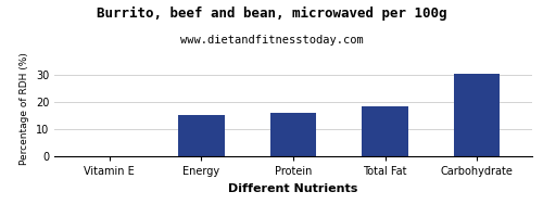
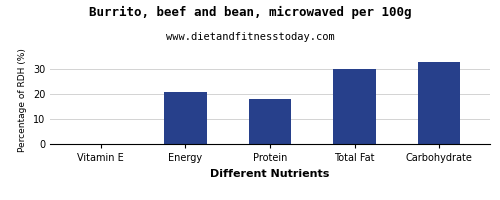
Energy: 15.3 -> 20.5
Protein: 16.0 -> 18.0
Total Fat: 18.3 -> 30.0
Carbohydrate: 30.2 -> 32.5
